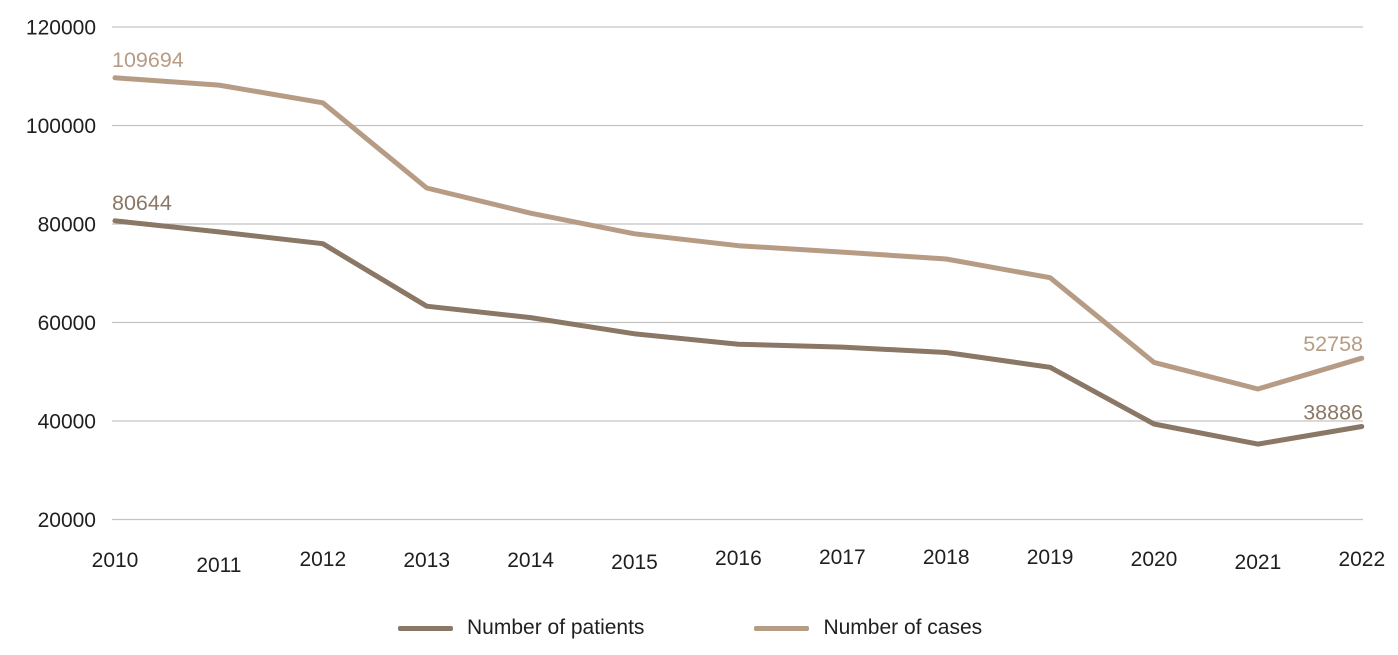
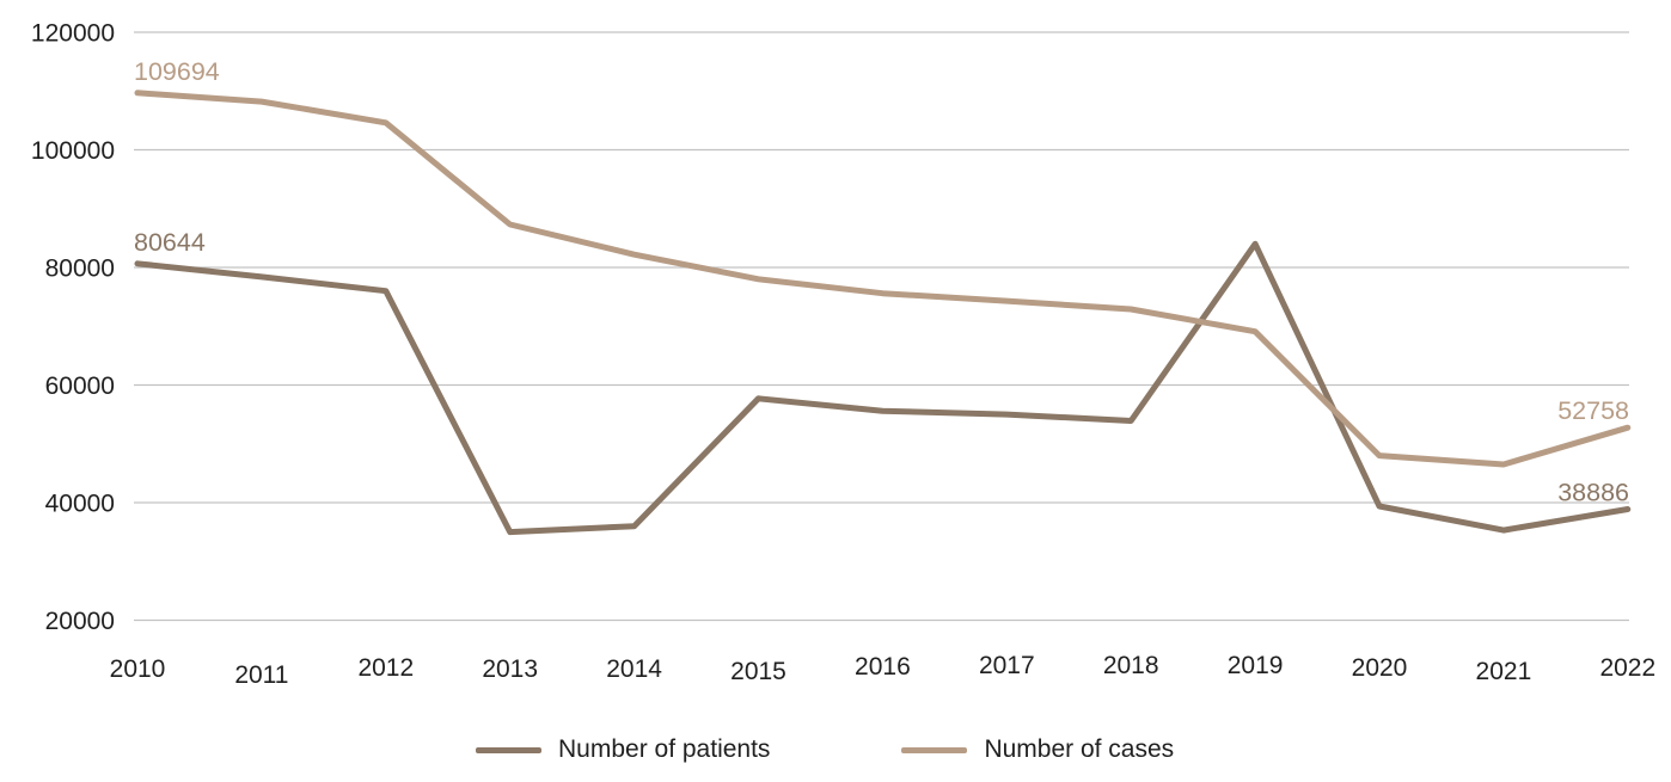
Number of patients/2013: 63000 -> 35000
Number of patients/2014: 61000 -> 36000
Number of patients/2019: 51000 -> 84000
Number of cases/2020: 52000 -> 48000
